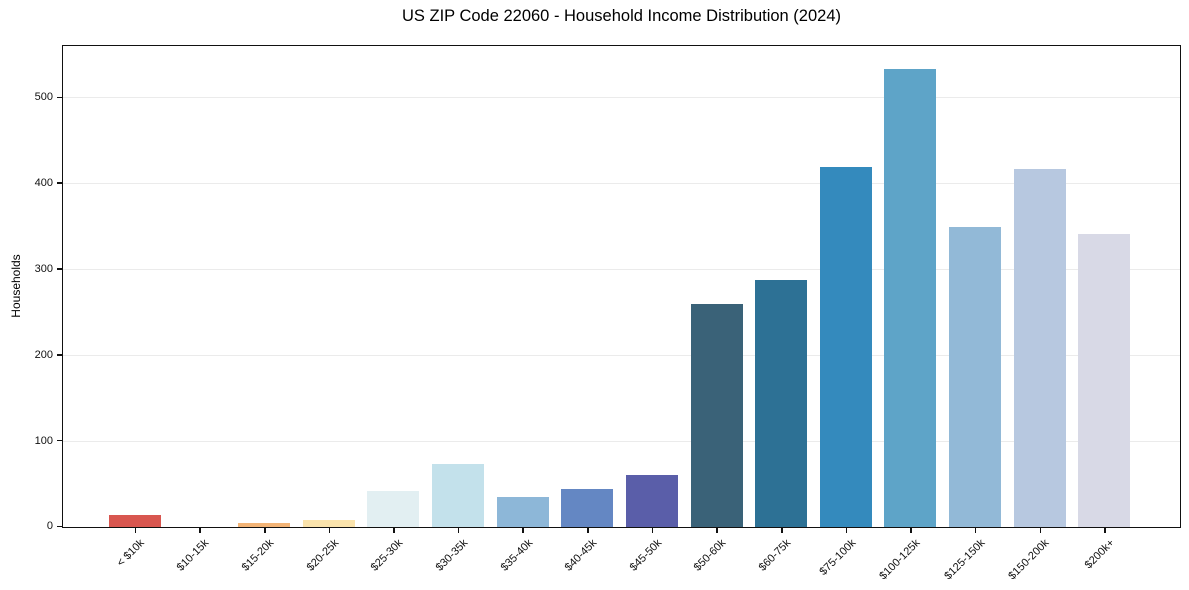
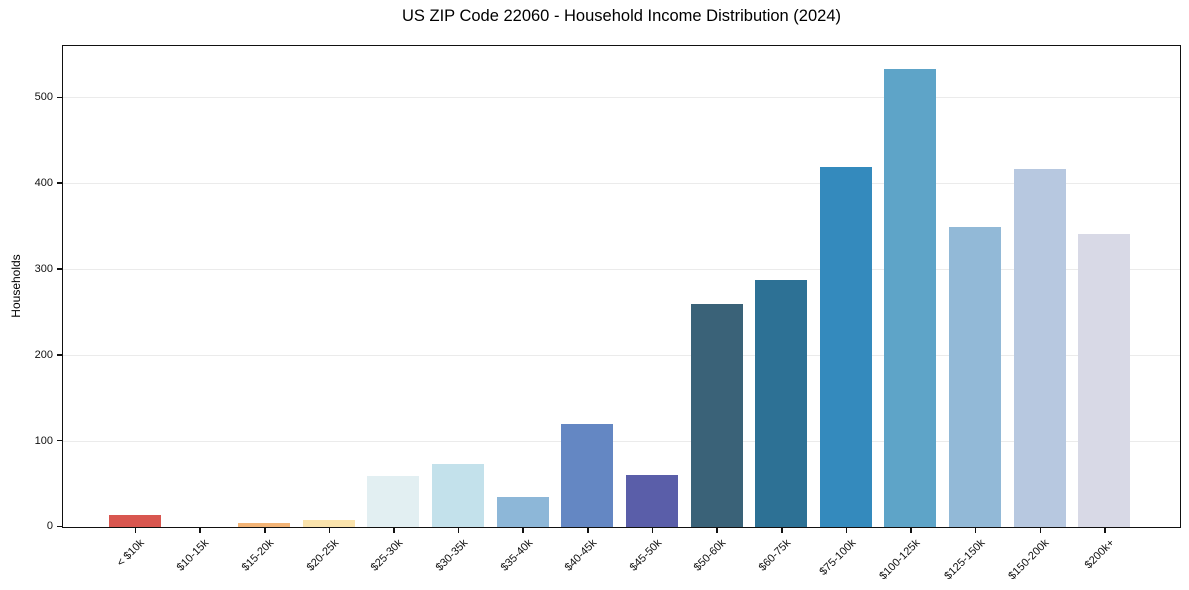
$25-30k: 40 -> 60
$40-45k: 40 -> 120
